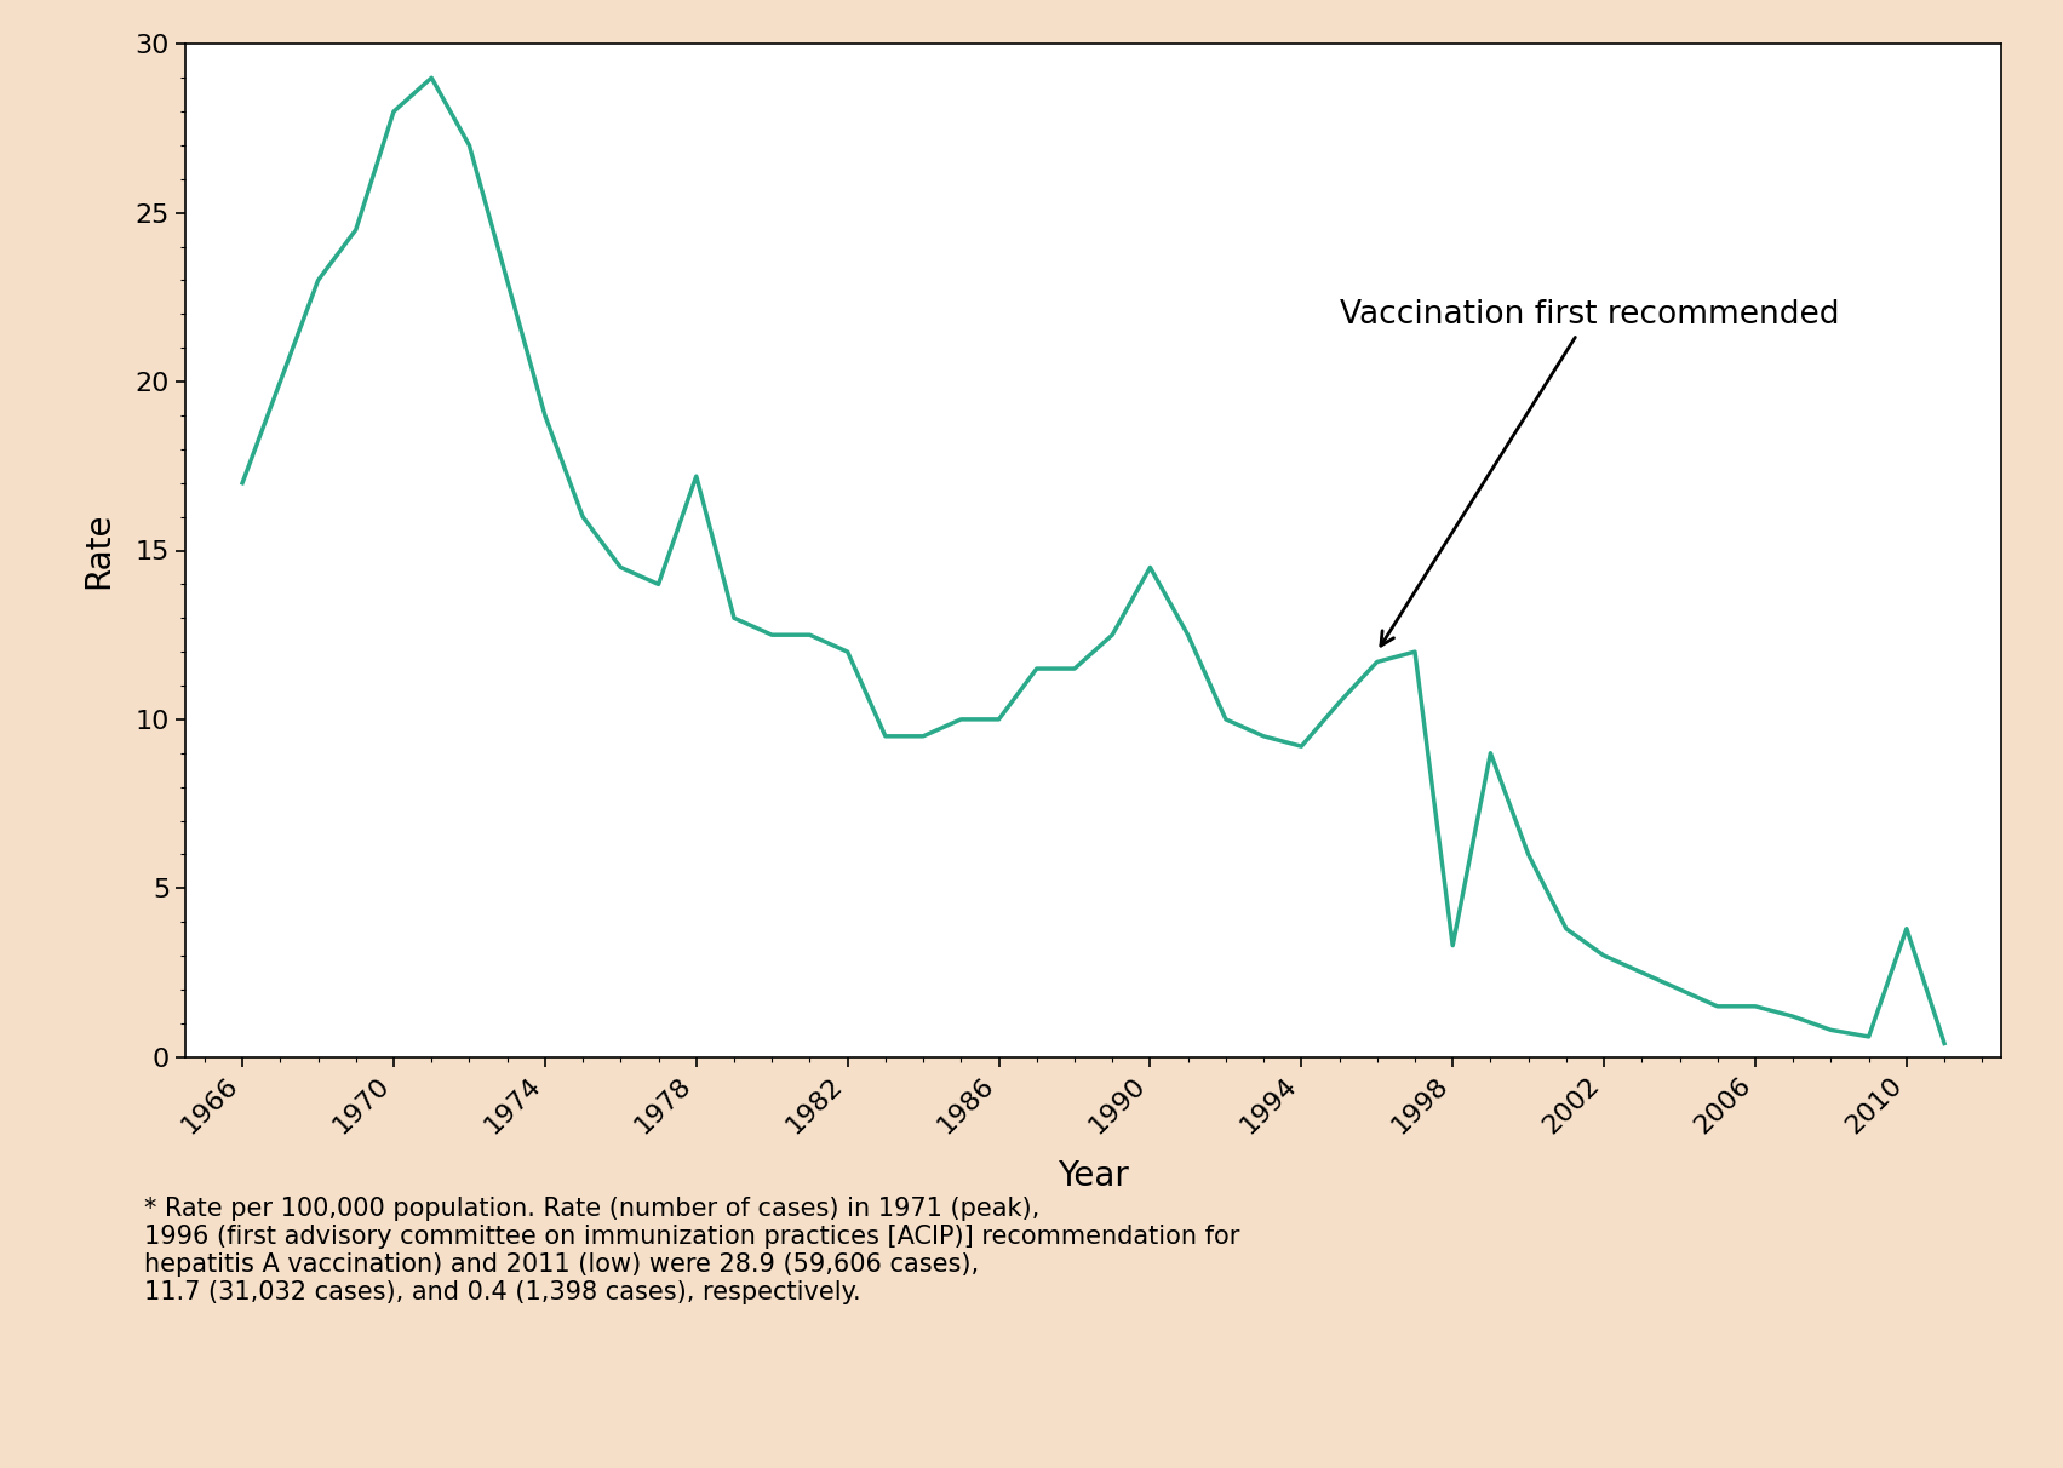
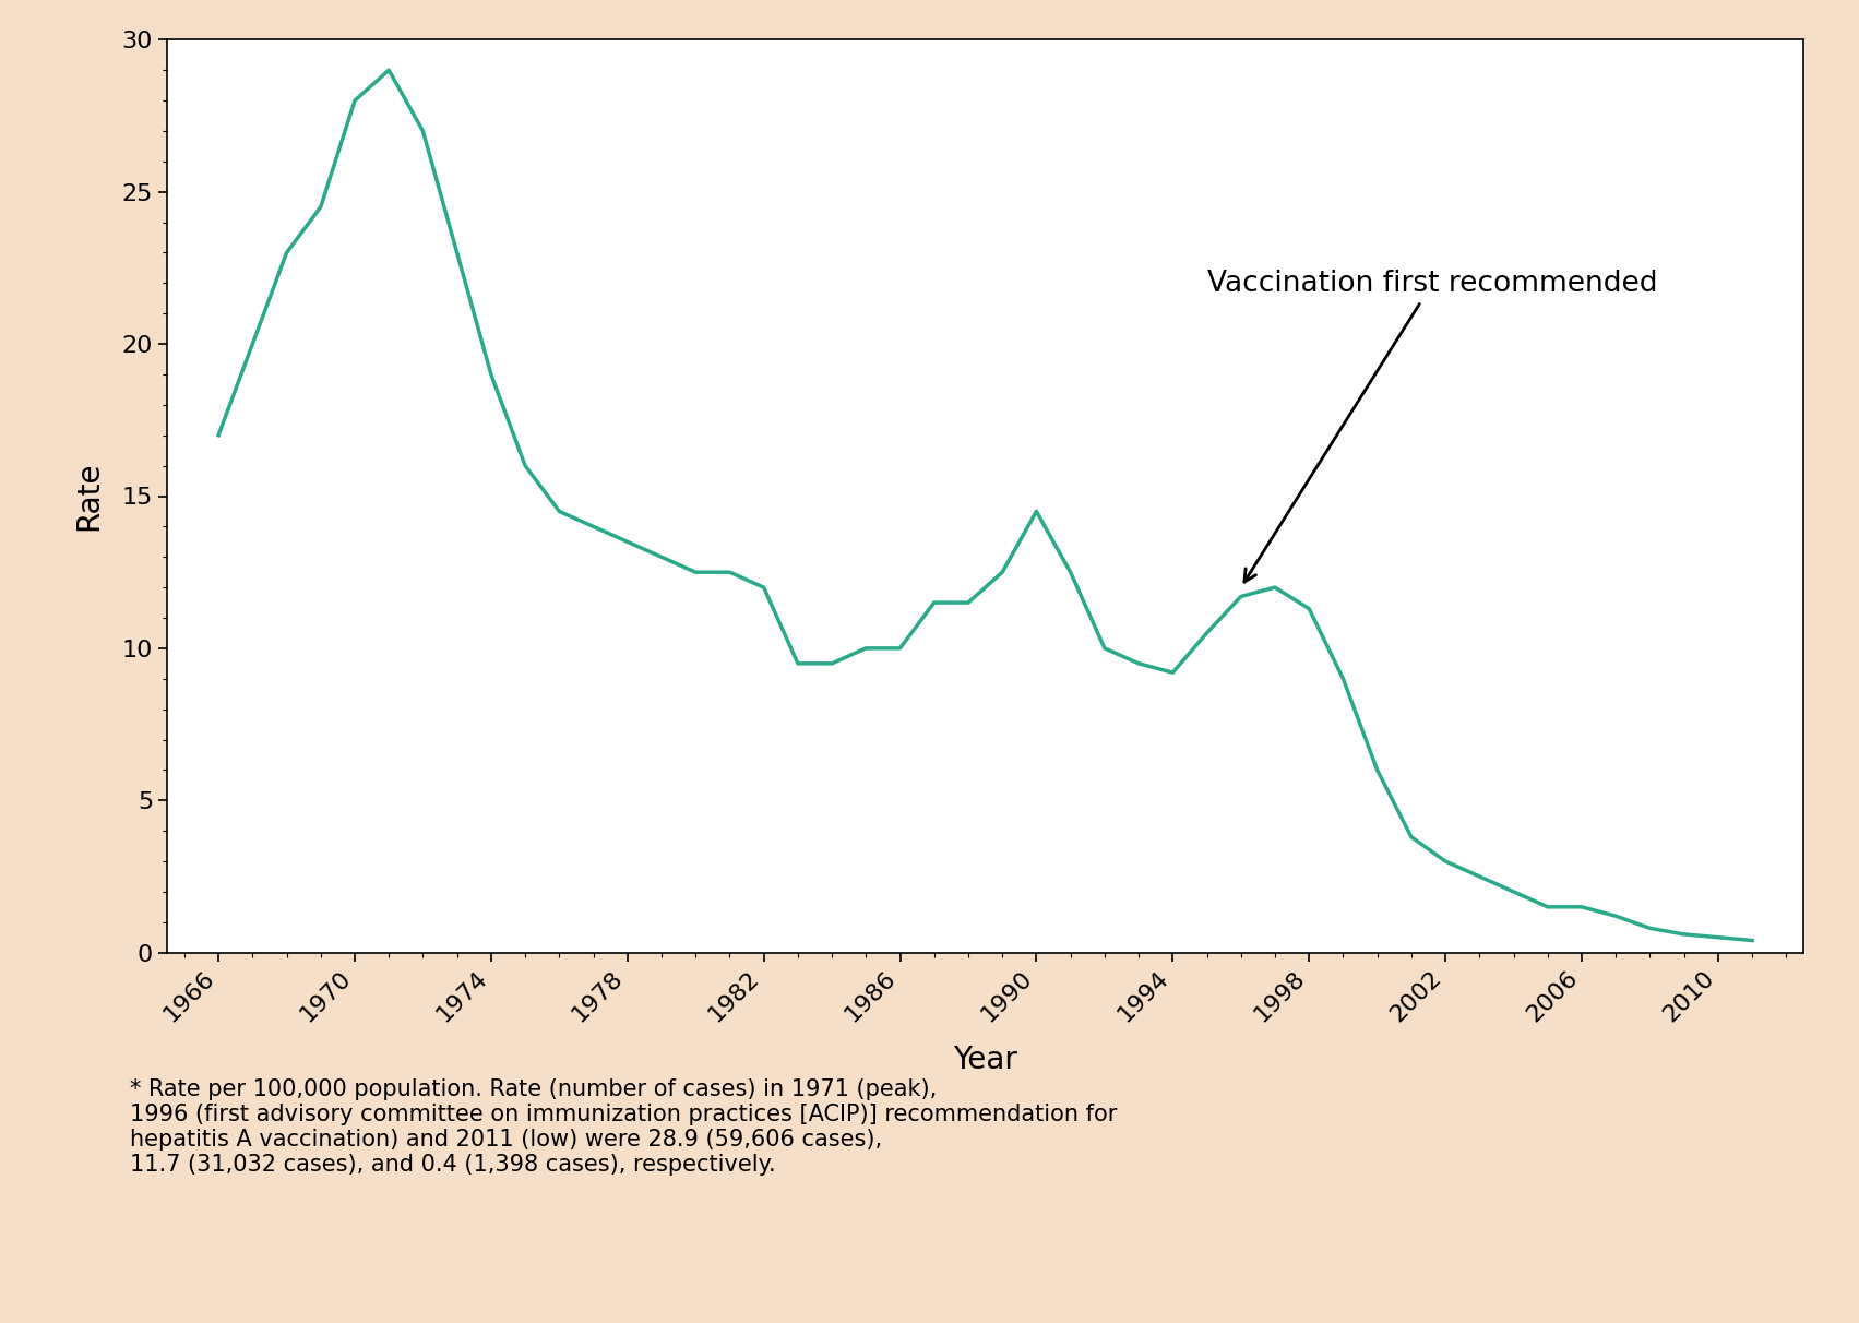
1978: 17.2 -> 13.5
1998: 3.3 -> 11.3
2010: 3.8 -> 0.5
